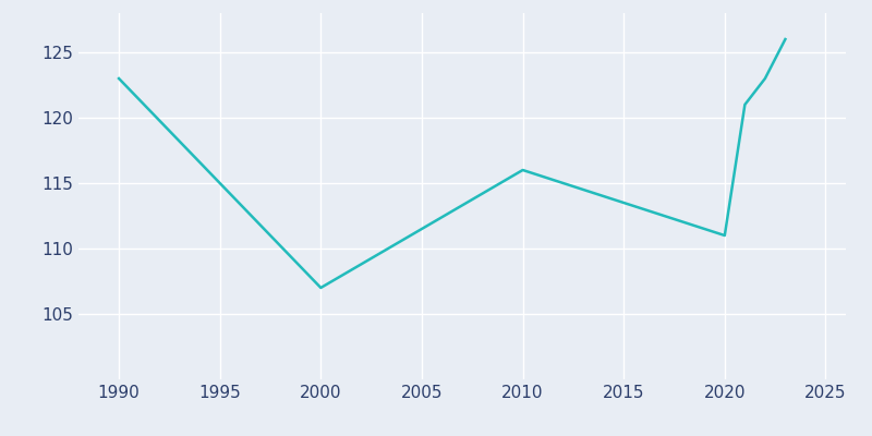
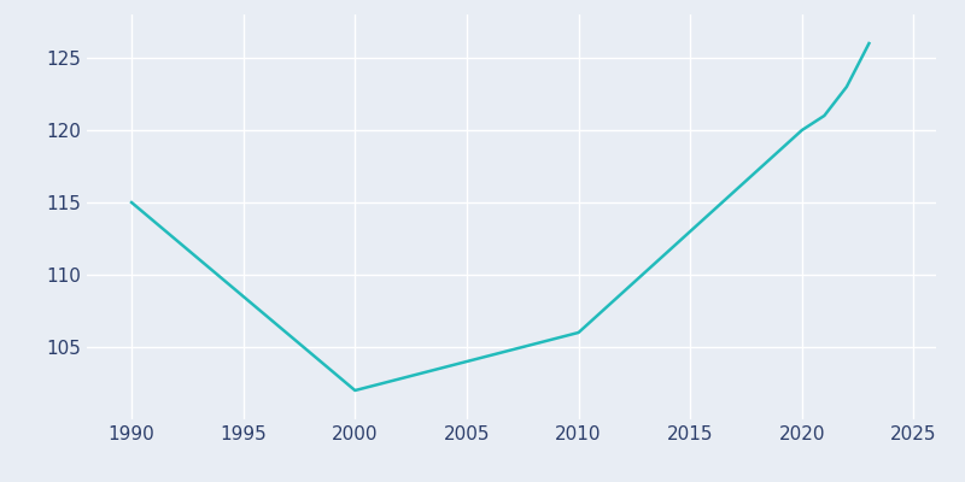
1990: 123 -> 115
2000: 107 -> 102
2010: 116 -> 106
2020: 111 -> 120
